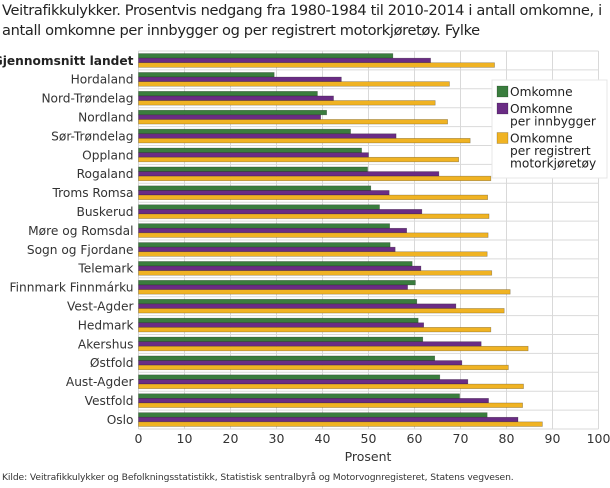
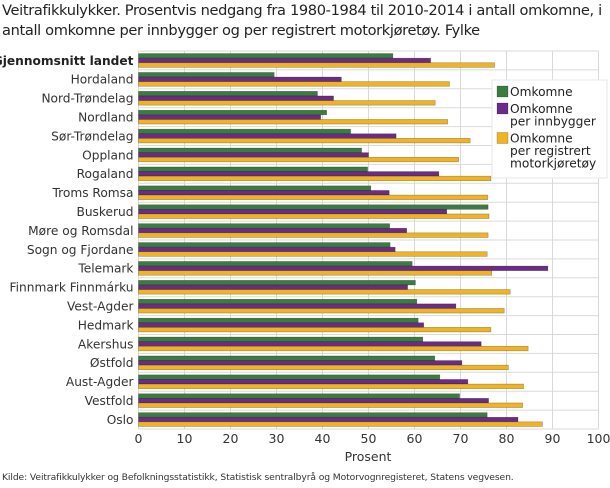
Omkomne/Buskerud: 52 -> 76
Omkomne per innbygger/Buskerud: 62 -> 67
Omkomne per innbygger/Telemark: 61 -> 89
